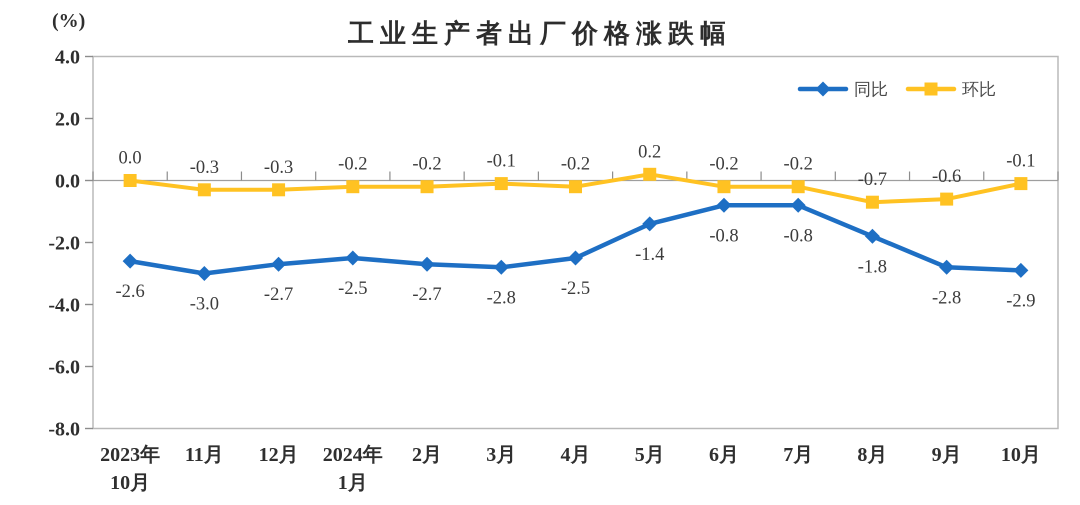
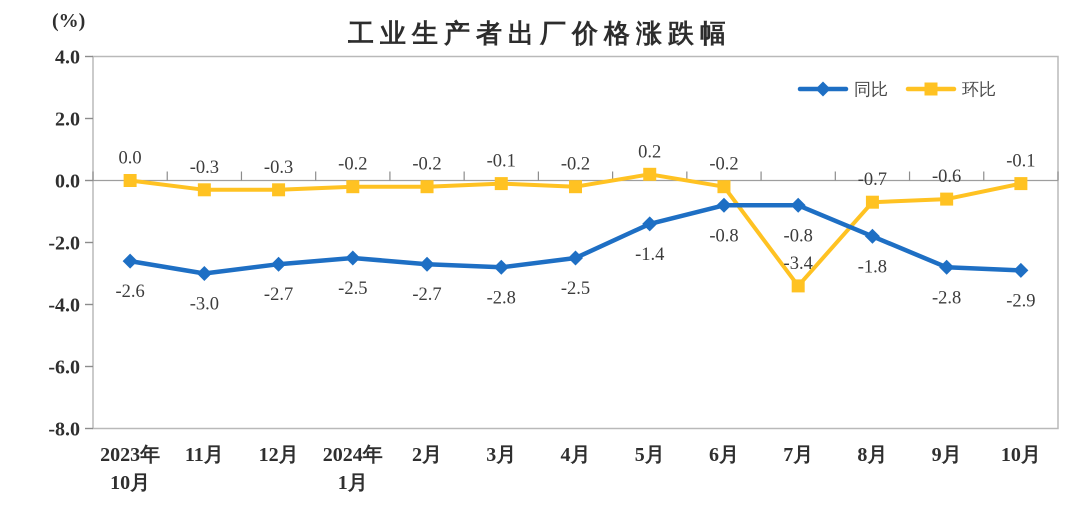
环比/7月: -0.2 -> -3.4
